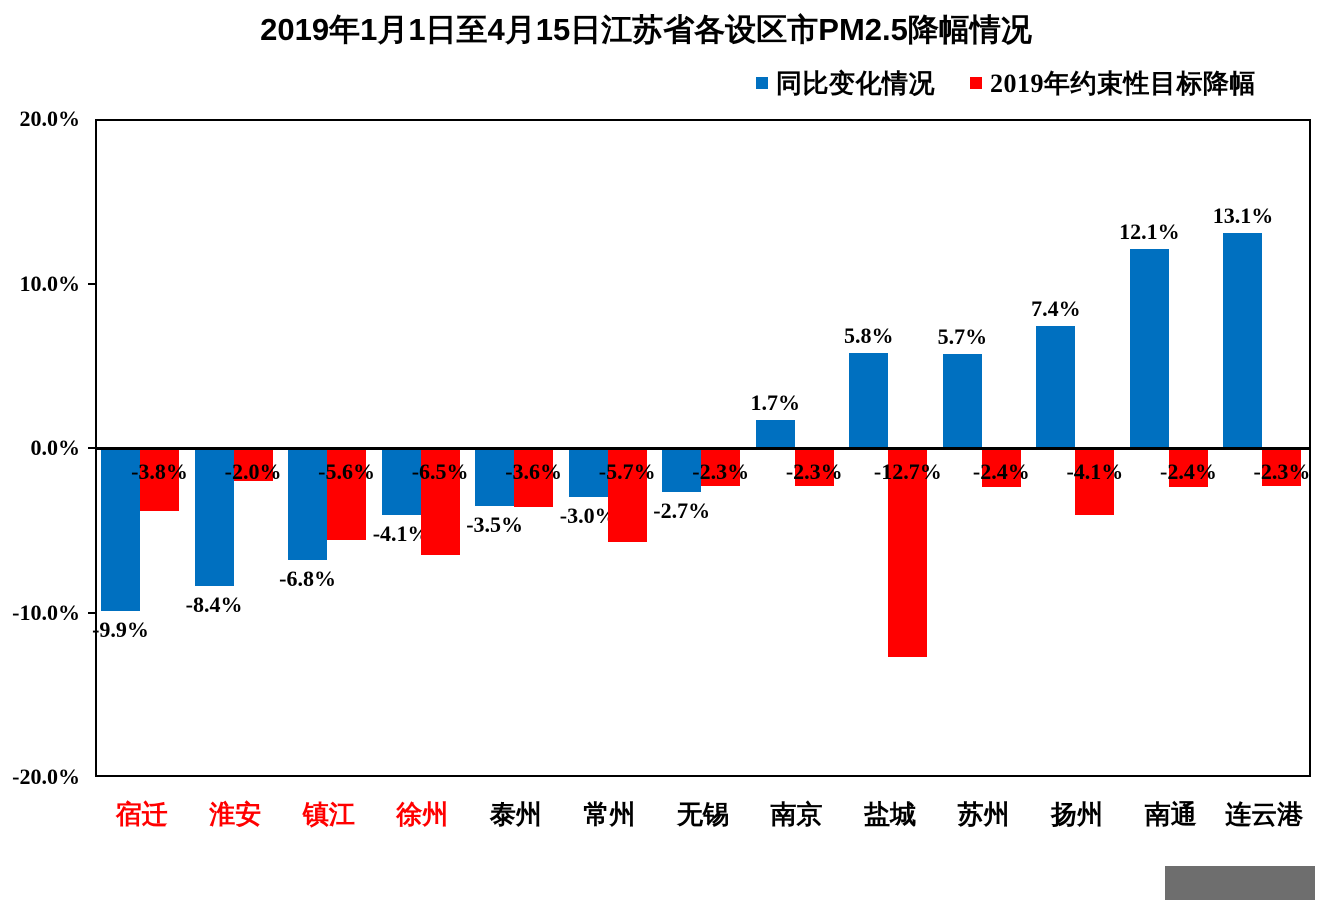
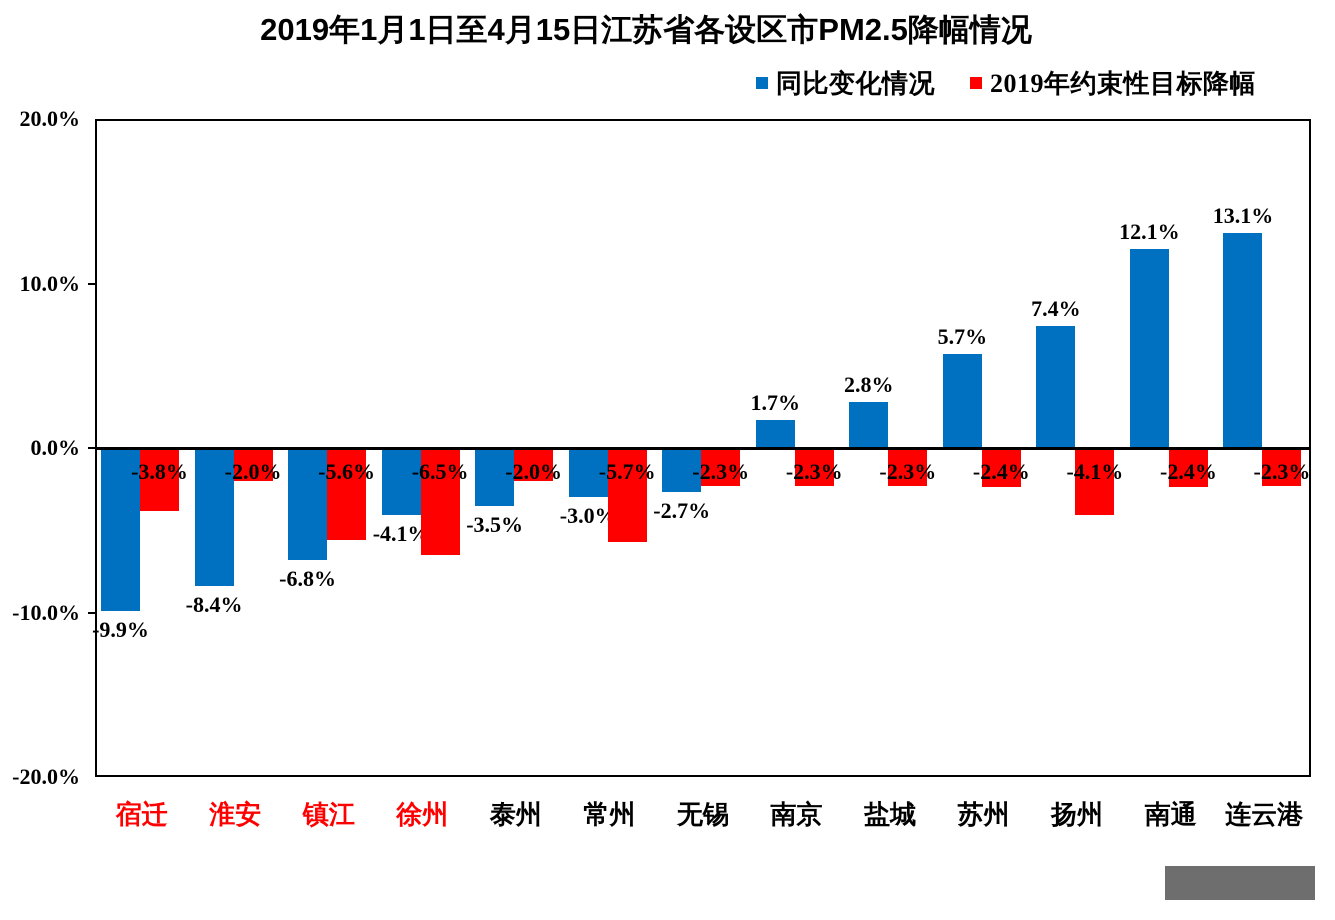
2019年约束性目标降幅/泰州: -3.6% -> -2.0%
同比变化情况/盐城: 5.8% -> 2.8%
2019年约束性目标降幅/盐城: -12.7% -> -2.3%
